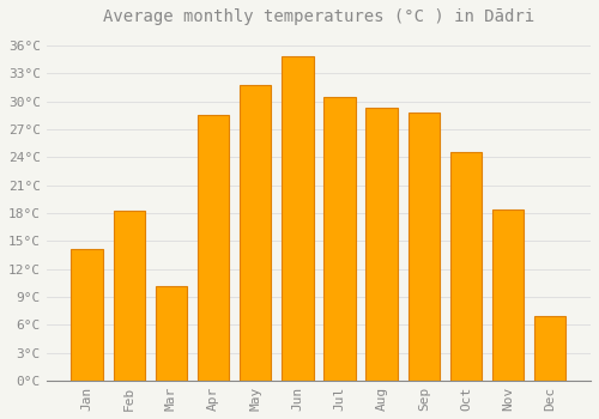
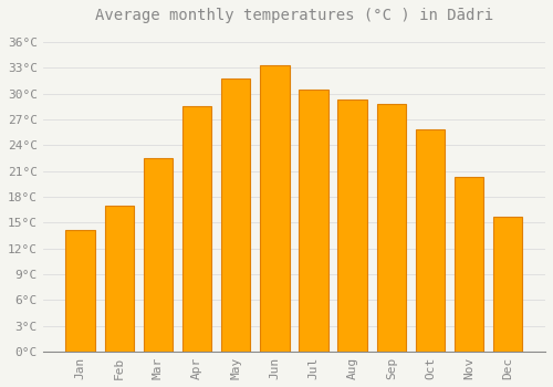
Feb: 18.2°C -> 17.0°C
Mar: 10.2°C -> 22.5°C
Jun: 34.8°C -> 33.3°C
Oct: 24.6°C -> 25.8°C
Nov: 18.4°C -> 20.3°C
Dec: 7.0°C -> 15.7°C
